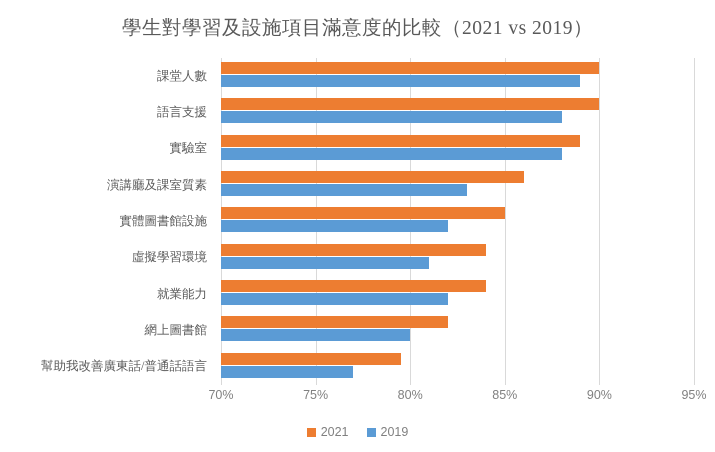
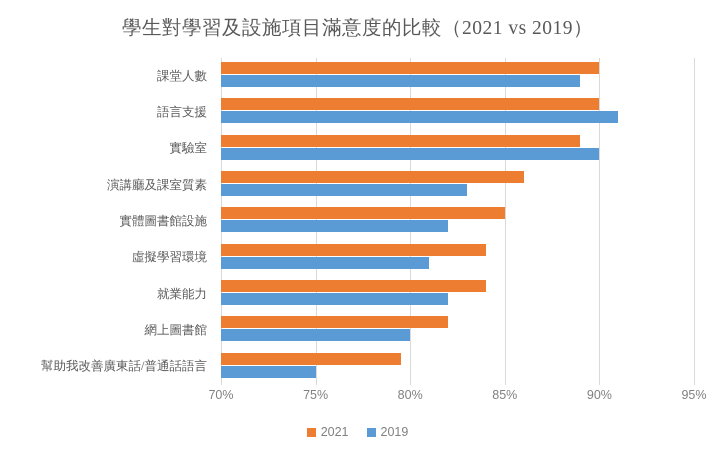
2019/語言支援: 88% -> 91%
2019/實驗室: 88% -> 90%
2019/幫助我改善廣東話/普通話語言: 77% -> 75%
